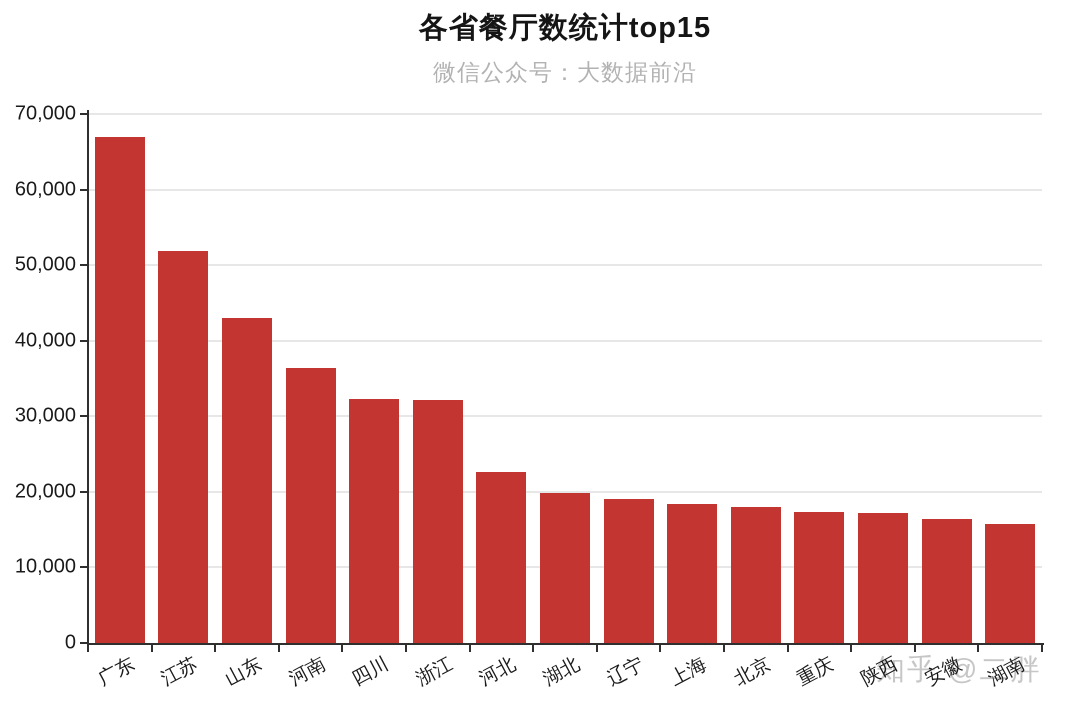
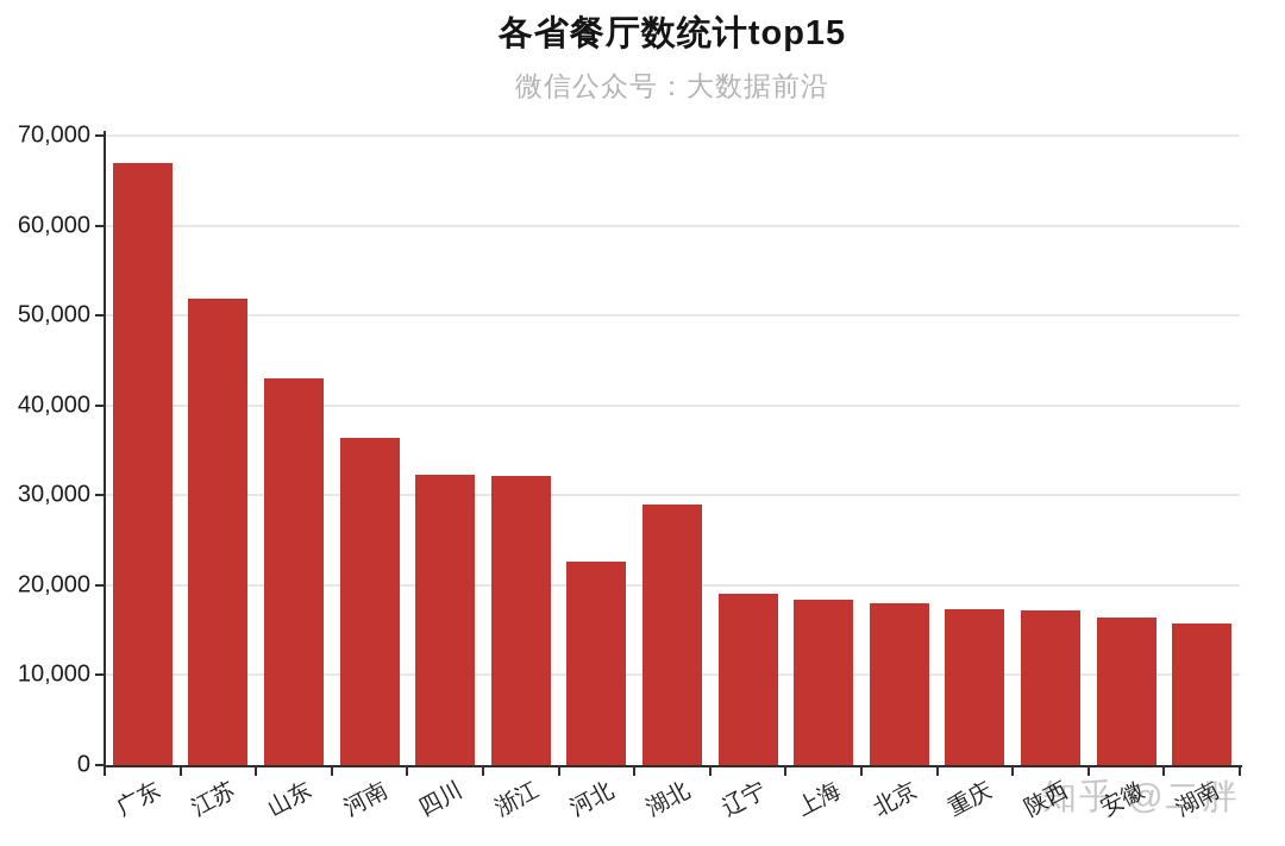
湖北: 20000 -> 29000
